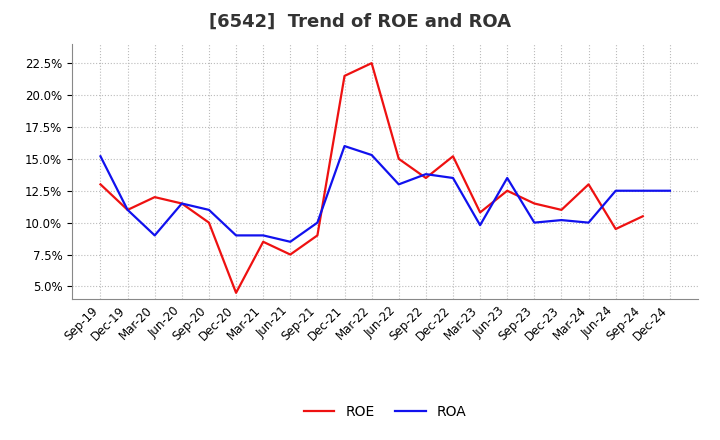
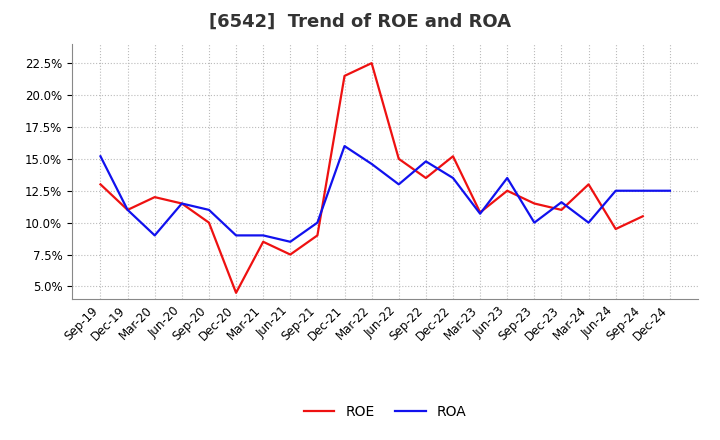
ROA/Mar-22: 15.3% -> 14.6%
ROA/Sep-22: 13.8% -> 14.8%
ROA/Mar-23: 9.8% -> 10.7%
ROA/Dec-23: 10.2% -> 11.6%
